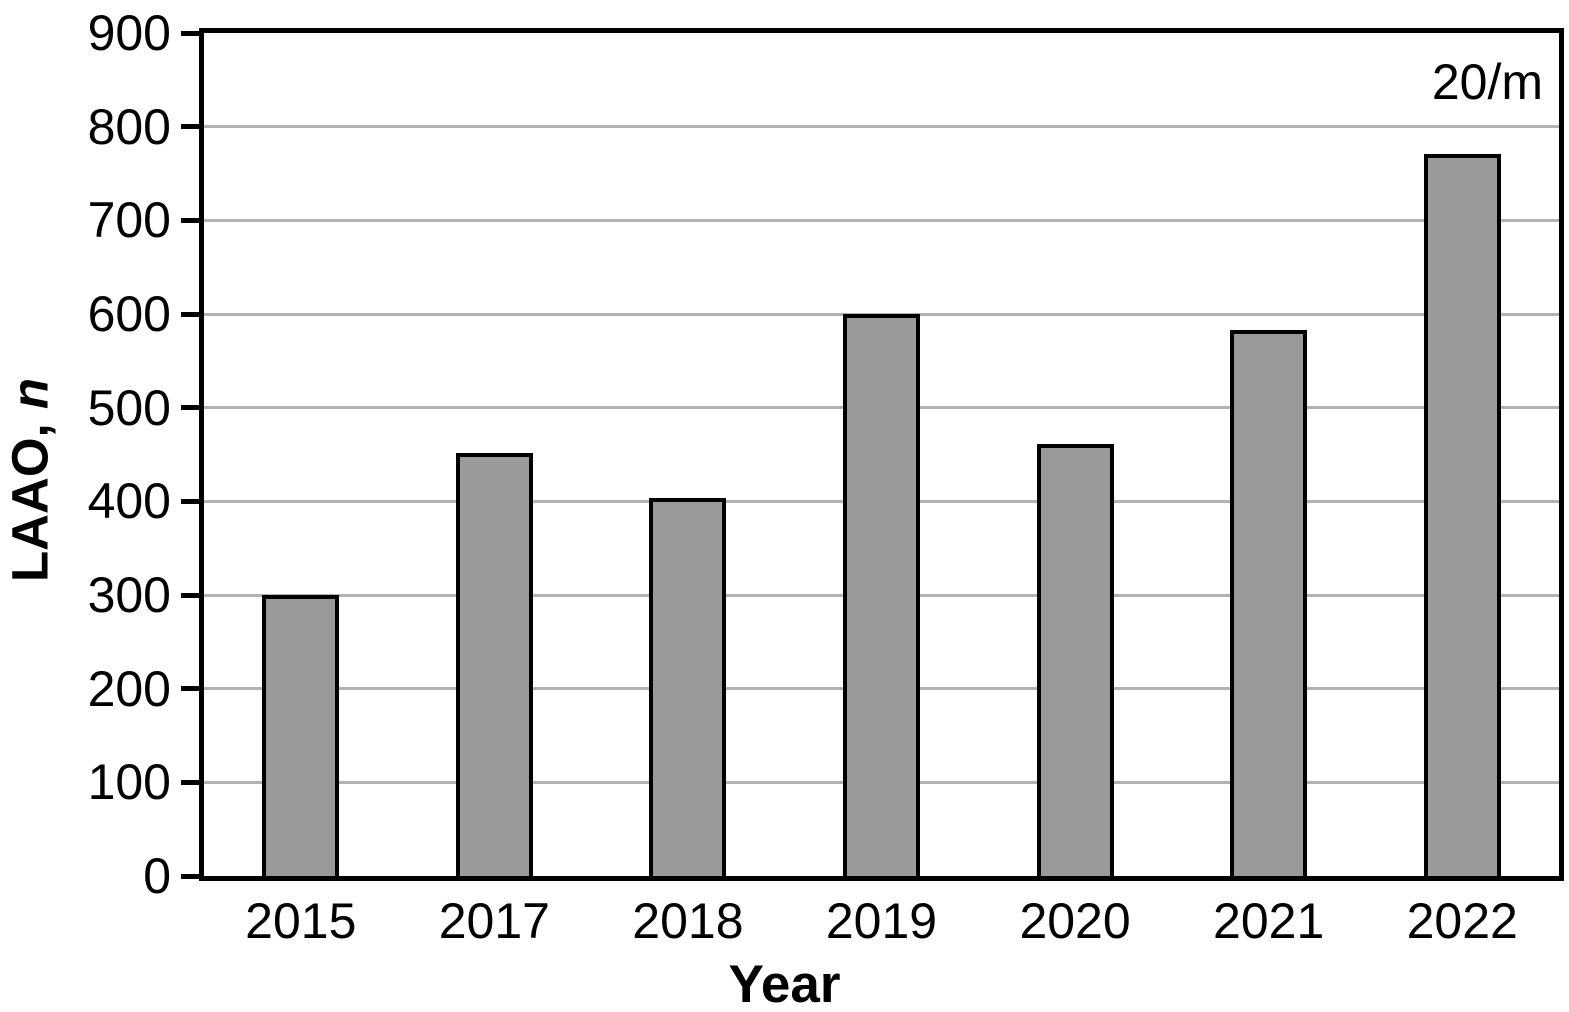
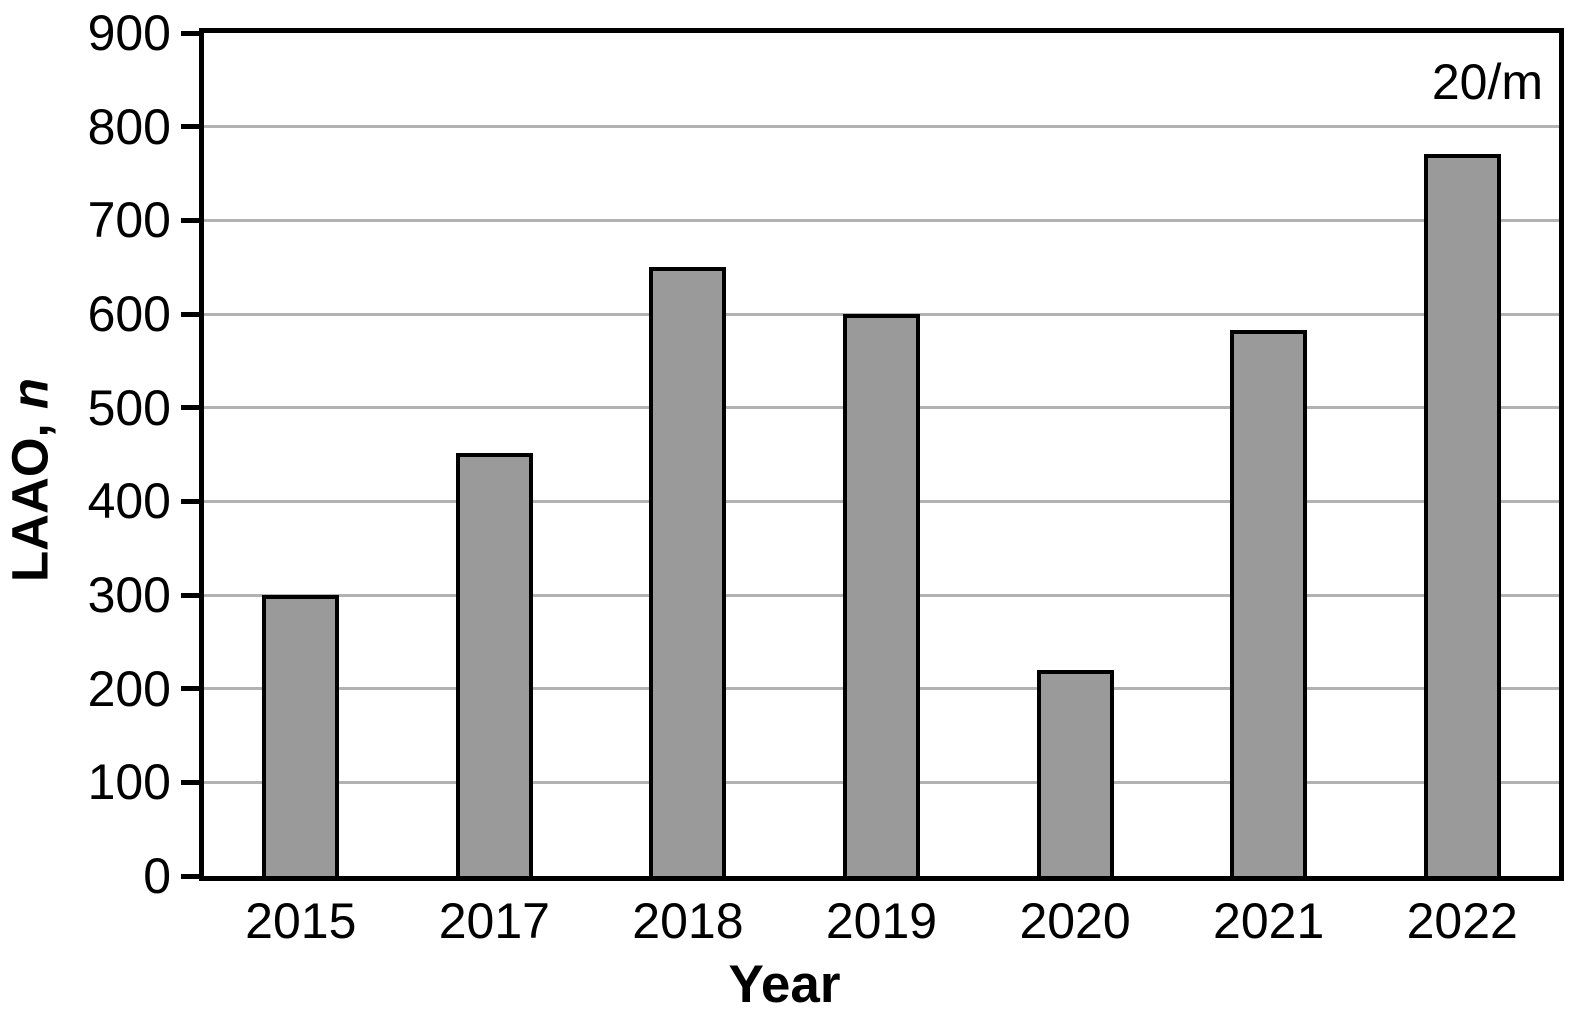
2018: 400 -> 650
2020: 460 -> 220
